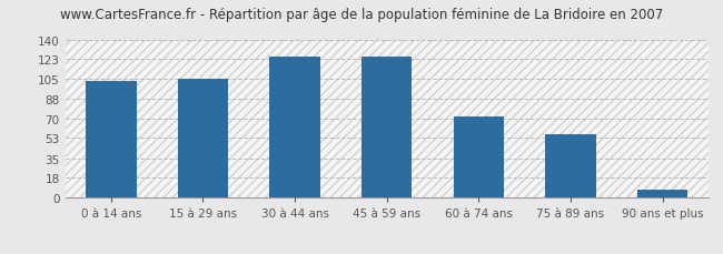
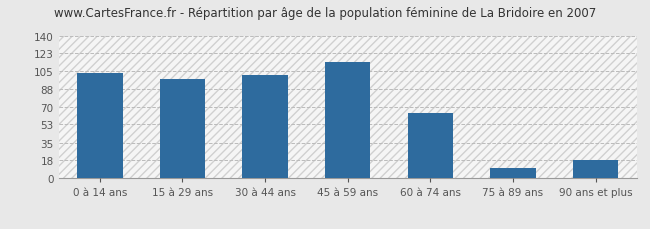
15 à 29 ans: 105 -> 98
30 à 44 ans: 125 -> 102
45 à 59 ans: 125 -> 114
60 à 74 ans: 72 -> 64
75 à 89 ans: 56 -> 10
90 ans et plus: 7 -> 18
